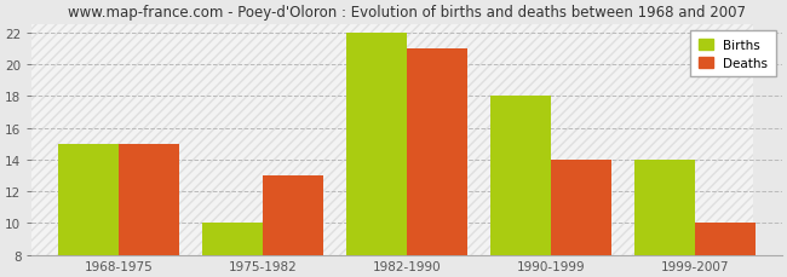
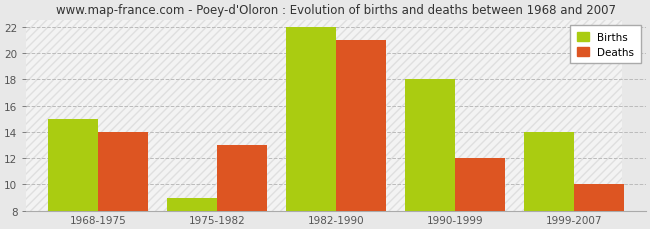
Deaths/1968-1975: 15 -> 14
Births/1975-1982: 10 -> 9
Deaths/1990-1999: 14 -> 12
